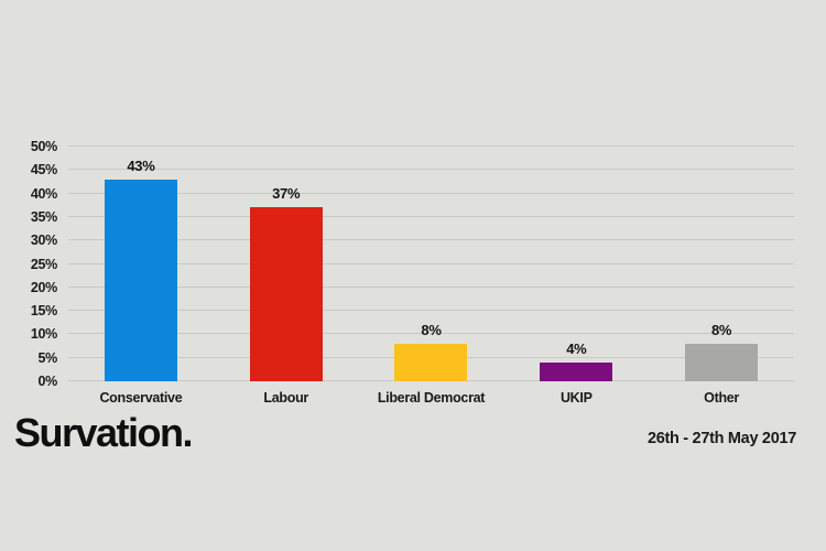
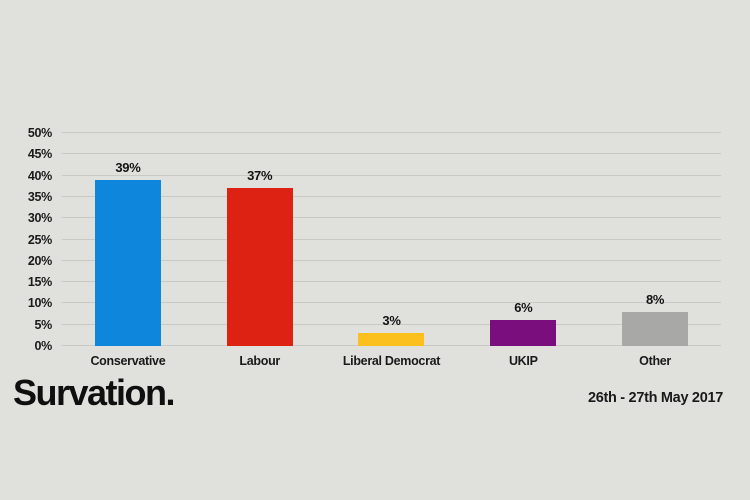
Conservative: 43% -> 39%
Liberal Democrat: 8% -> 3%
UKIP: 4% -> 6%
